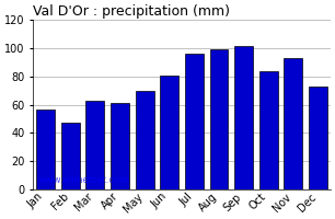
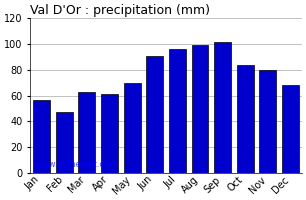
Jun: 81 -> 91
Nov: 93 -> 80
Dec: 73 -> 68
